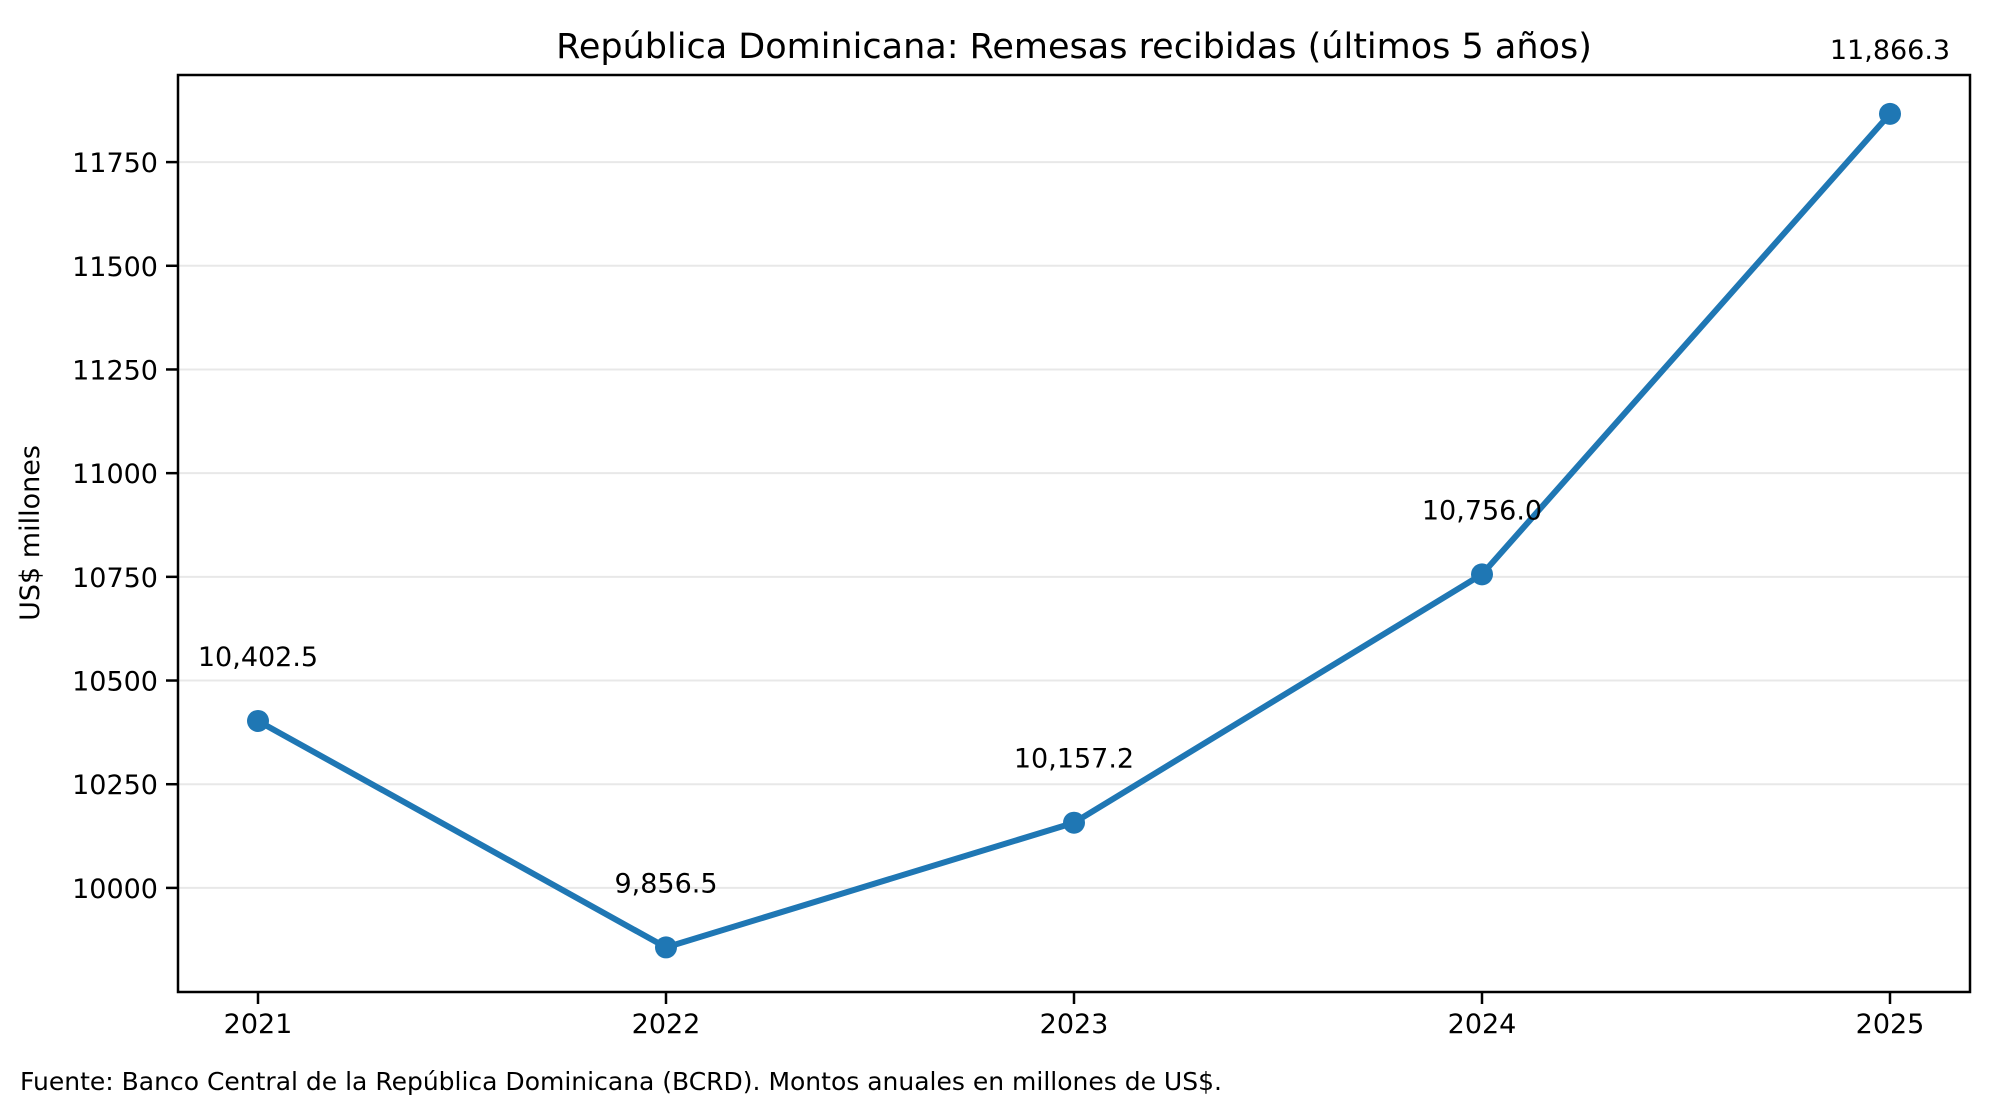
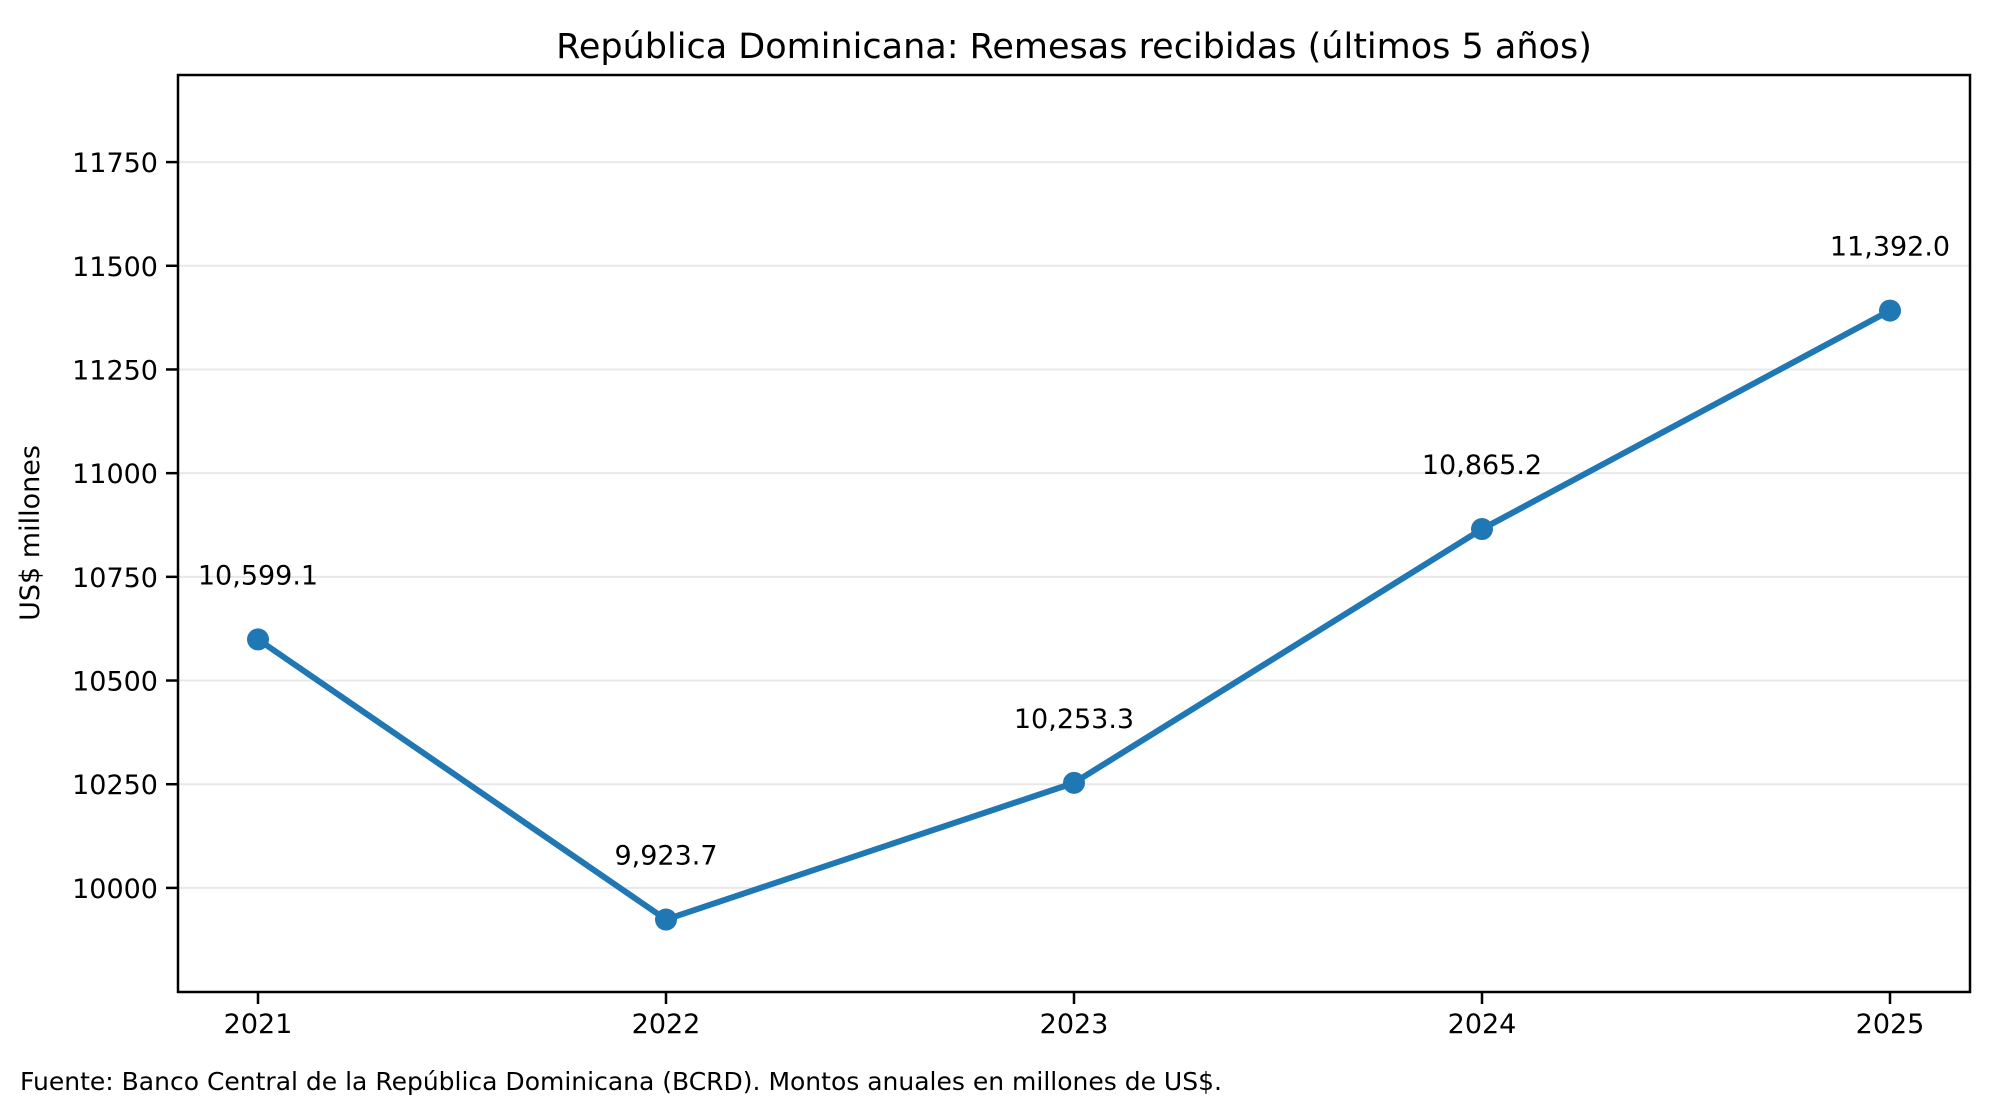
2021: 10,402.5 -> 10,599.1
2022: 9,856.5 -> 9,923.7
2023: 10,157.2 -> 10,253.3
2024: 10,756.0 -> 10,865.2
2025: 11,866.3 -> 11,392.0
